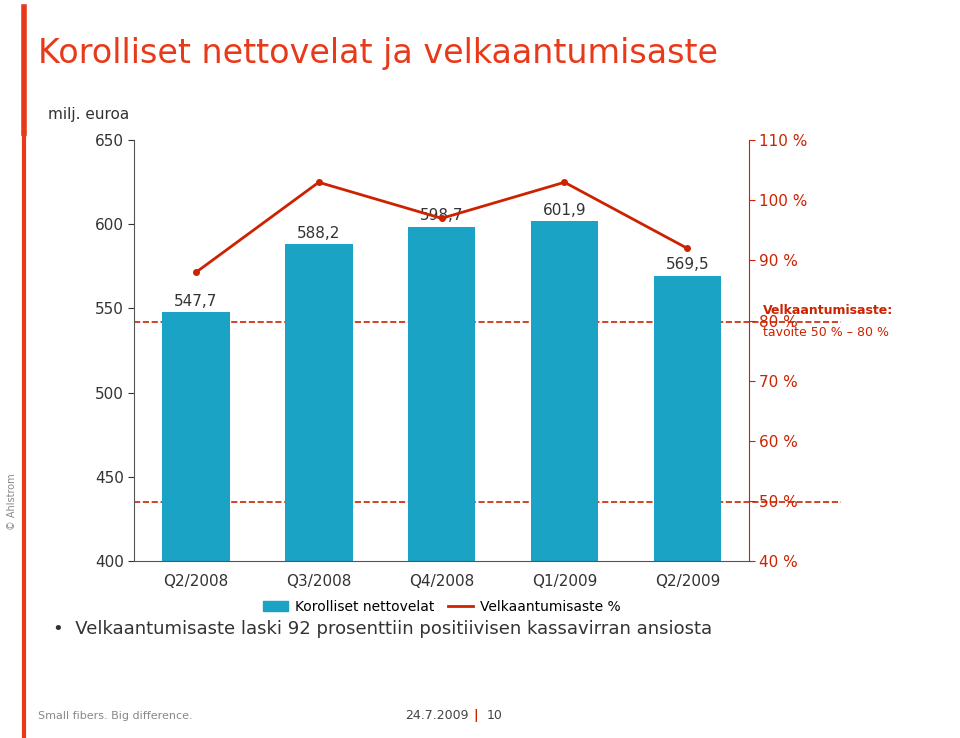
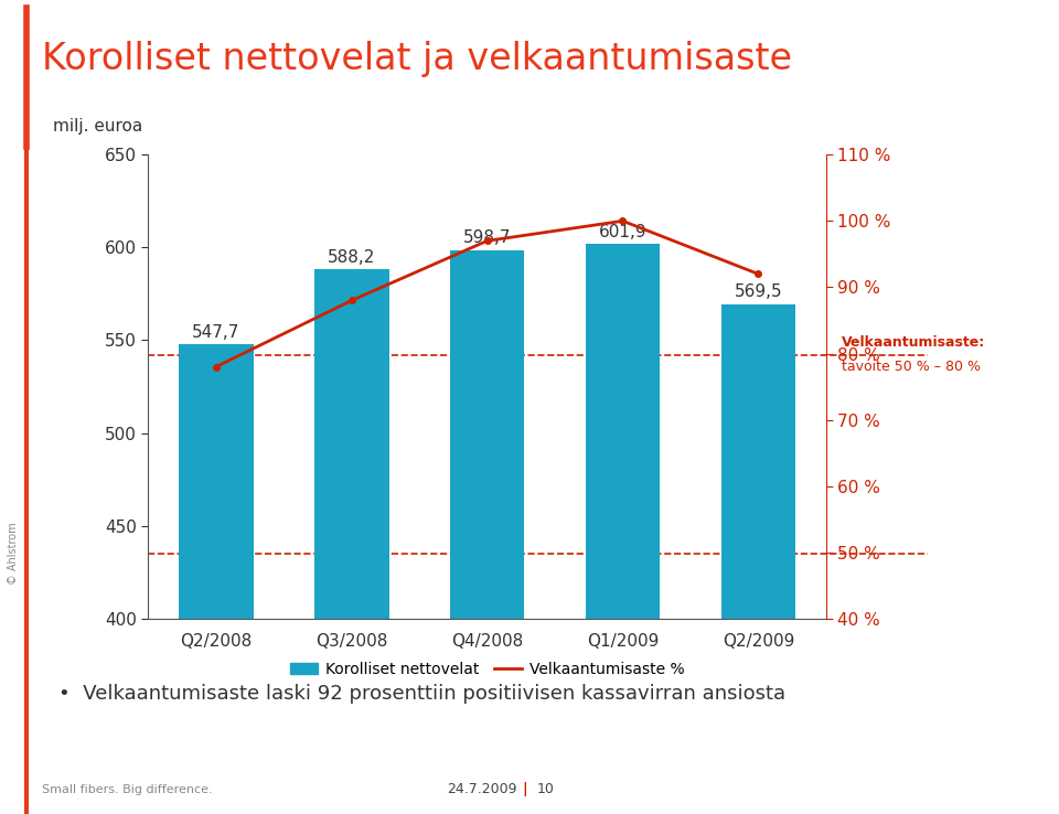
Velkaantumisaste %/Q2/2008: 88 % -> 78 %
Velkaantumisaste %/Q3/2008: 103 % -> 88 %
Velkaantumisaste %/Q1/2009: 103 % -> 100 %
